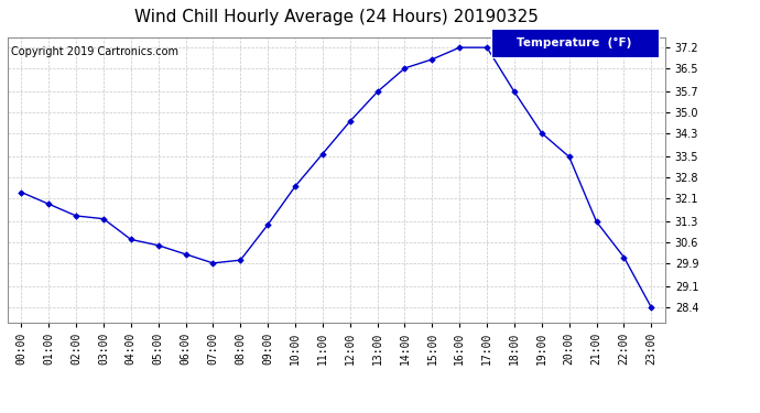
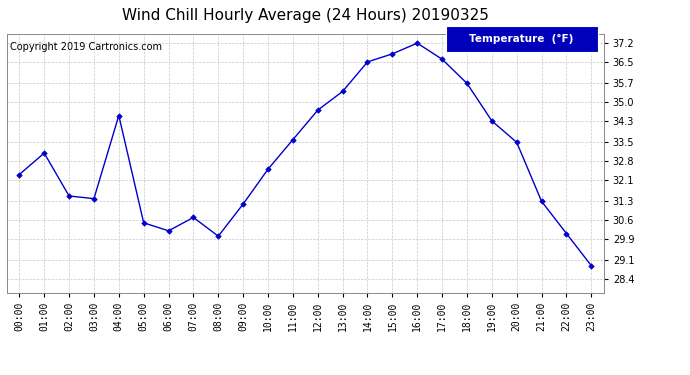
01:00: 31.9 -> 33.1
04:00: 30.7 -> 34.5
07:00: 29.9 -> 30.7
13:00: 35.7 -> 35.4
17:00: 37.2 -> 36.6
23:00: 28.4 -> 28.9
